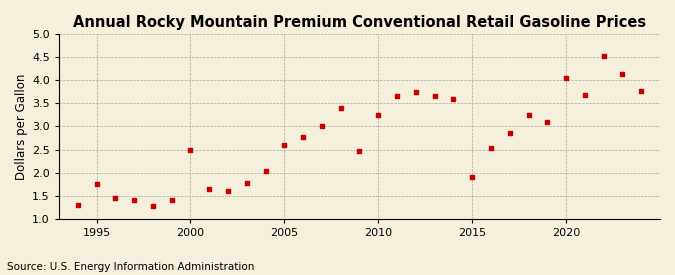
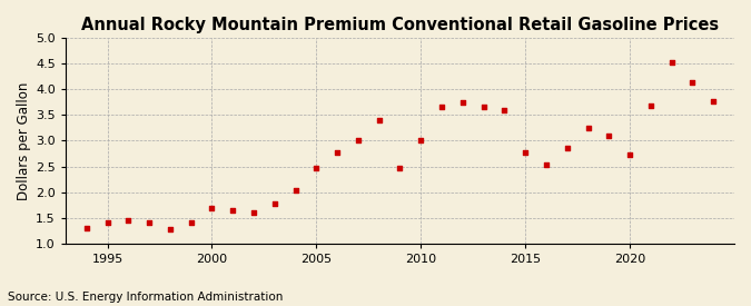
1995: 1.75 -> 1.40
2000: 2.50 -> 1.70
2005: 2.60 -> 2.46
2010: 3.25 -> 3.00
2015: 1.90 -> 2.77
2020: 4.05 -> 2.72
